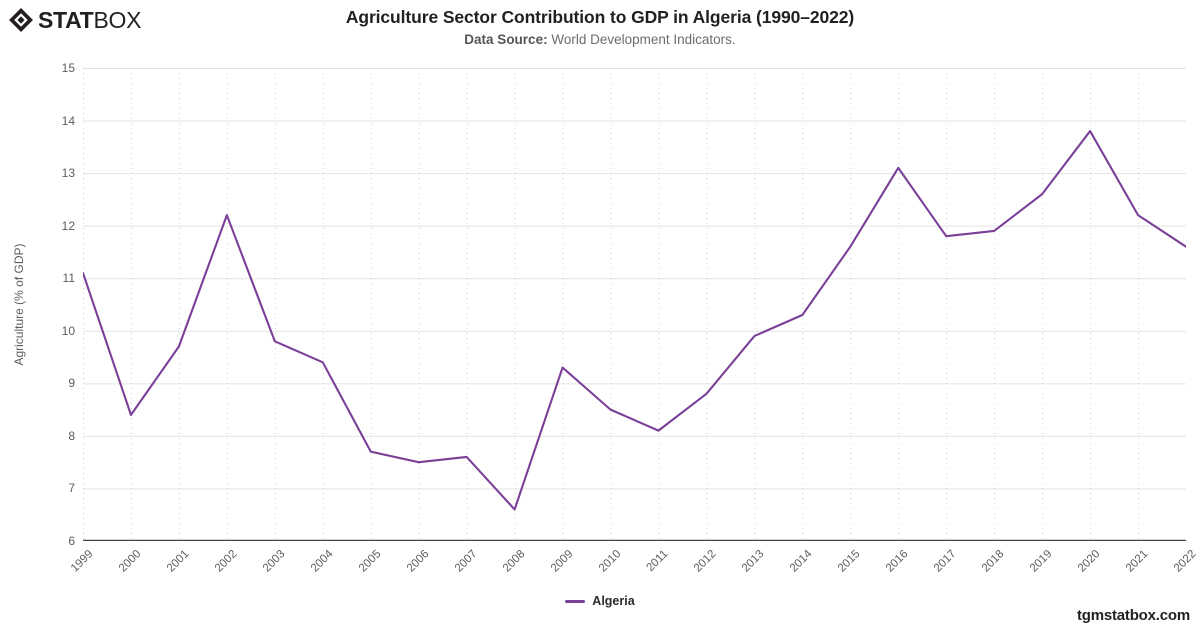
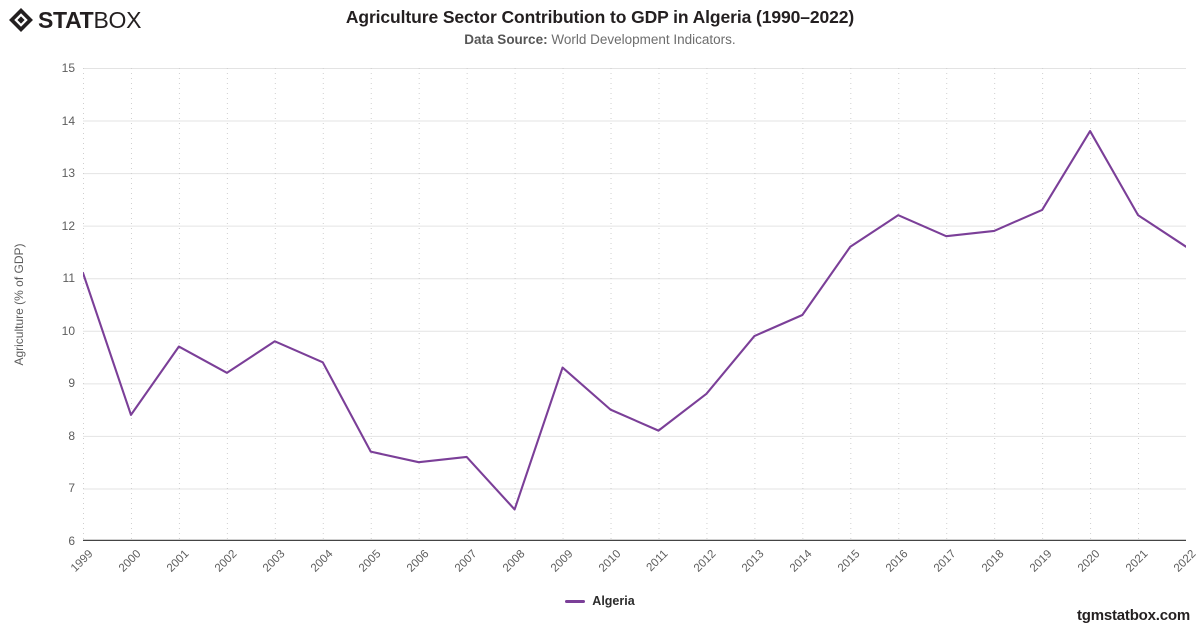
2002: 12.2 -> 9.2
2016: 13.1 -> 12.2
2019: 12.6 -> 12.3
